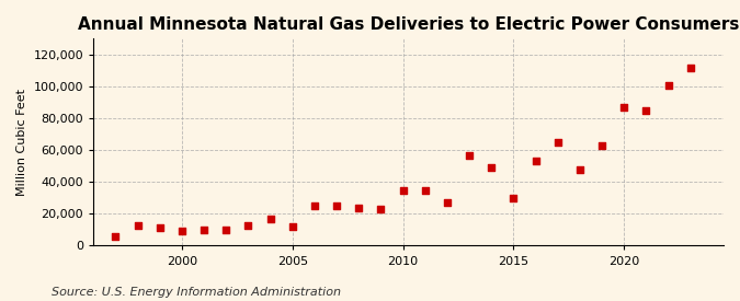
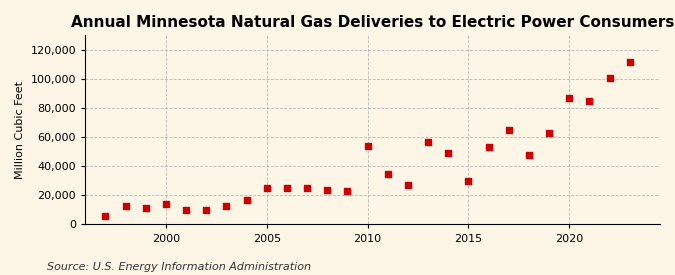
2000: 10,000 -> 14,000
2005: 12,000 -> 25,000
2010: 35,000 -> 54,000
